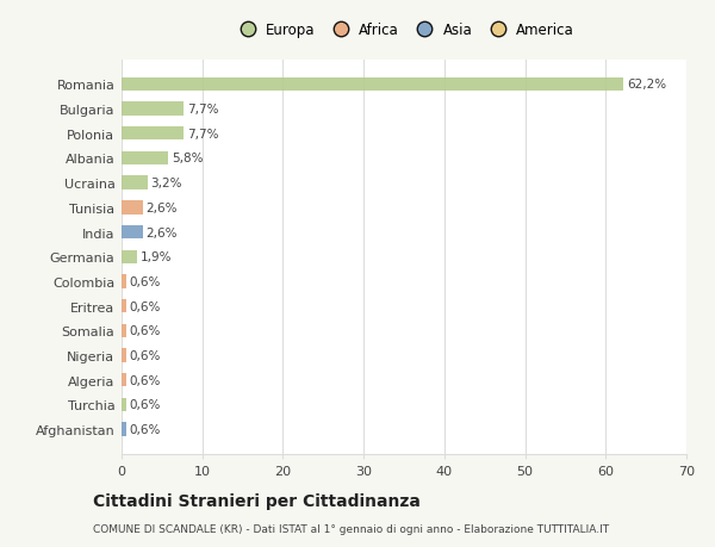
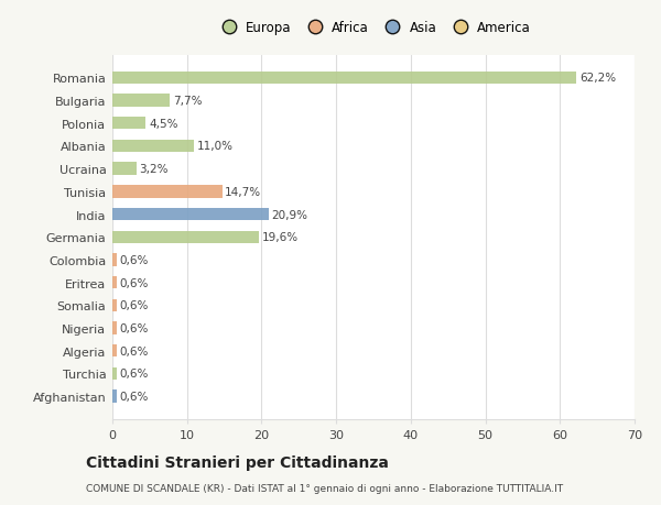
Polonia: 7,7% -> 4,5%
Albania: 5,8% -> 11,0%
Tunisia: 2,6% -> 14,7%
India: 2,6% -> 20,9%
Germania: 1,9% -> 19,6%
